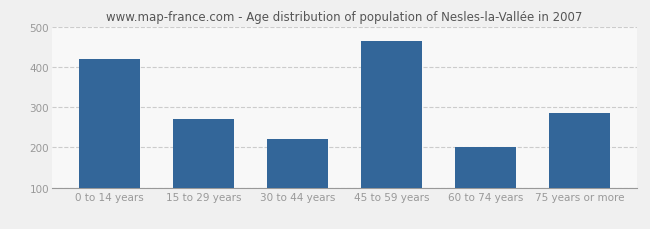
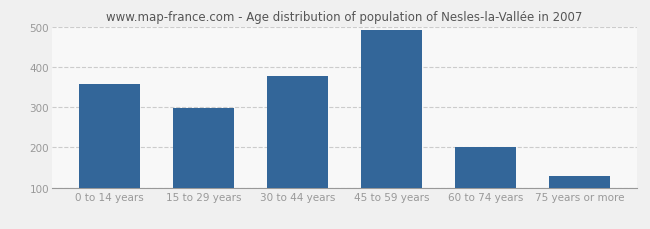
0 to 14 years: 420 -> 357
15 to 29 years: 270 -> 298
30 to 44 years: 220 -> 378
45 to 59 years: 465 -> 491
75 years or more: 285 -> 128
